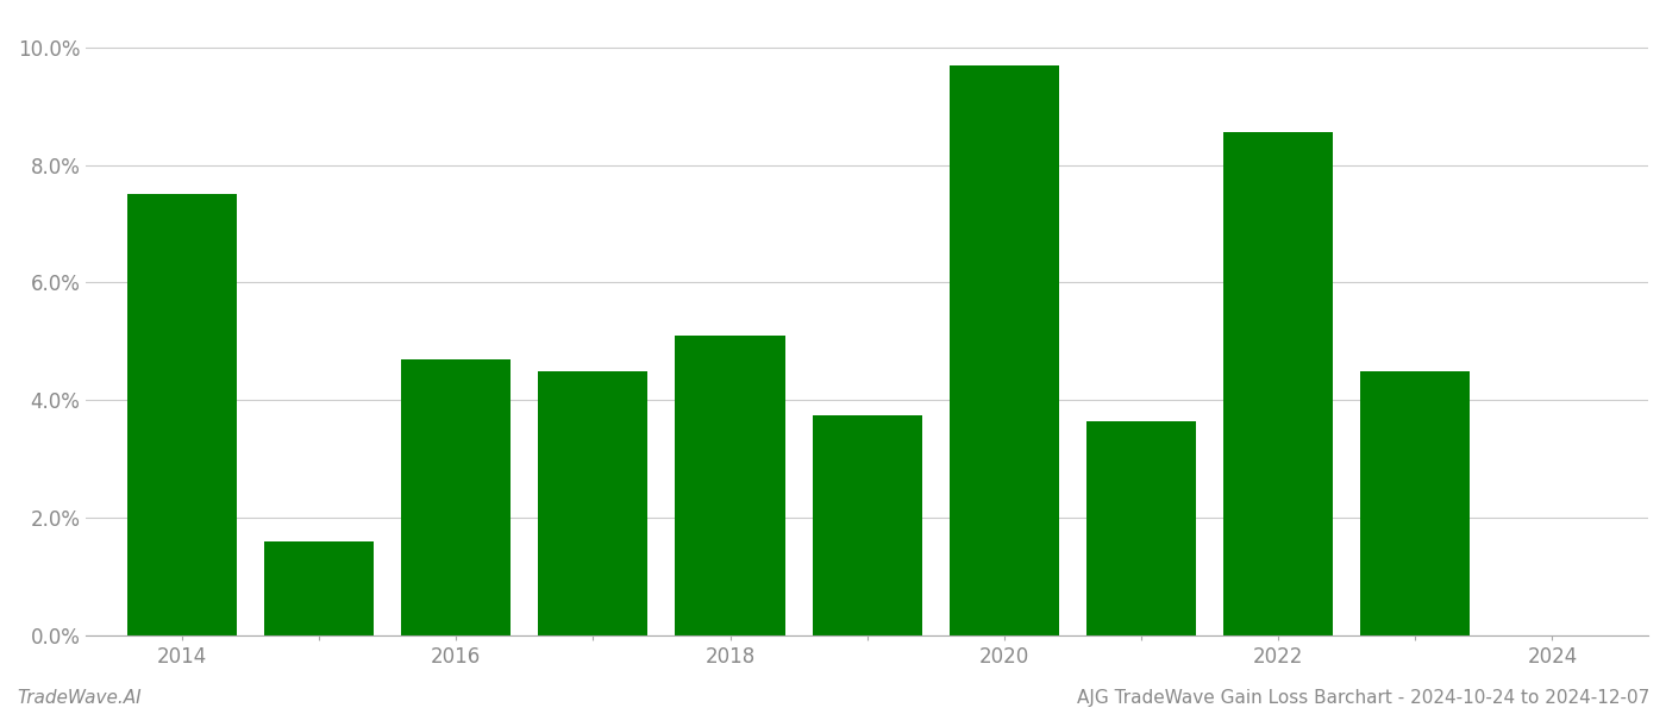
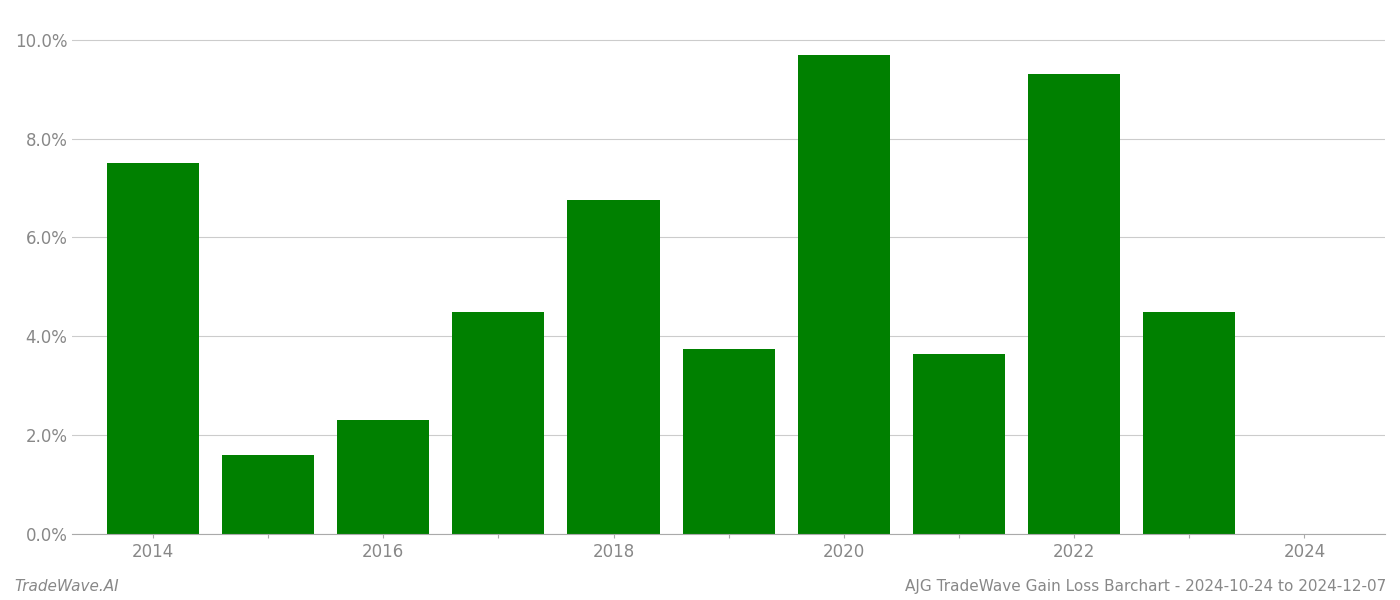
2016: 4.70% -> 2.30%
2018: 5.10% -> 6.75%
2022: 8.55% -> 9.30%
